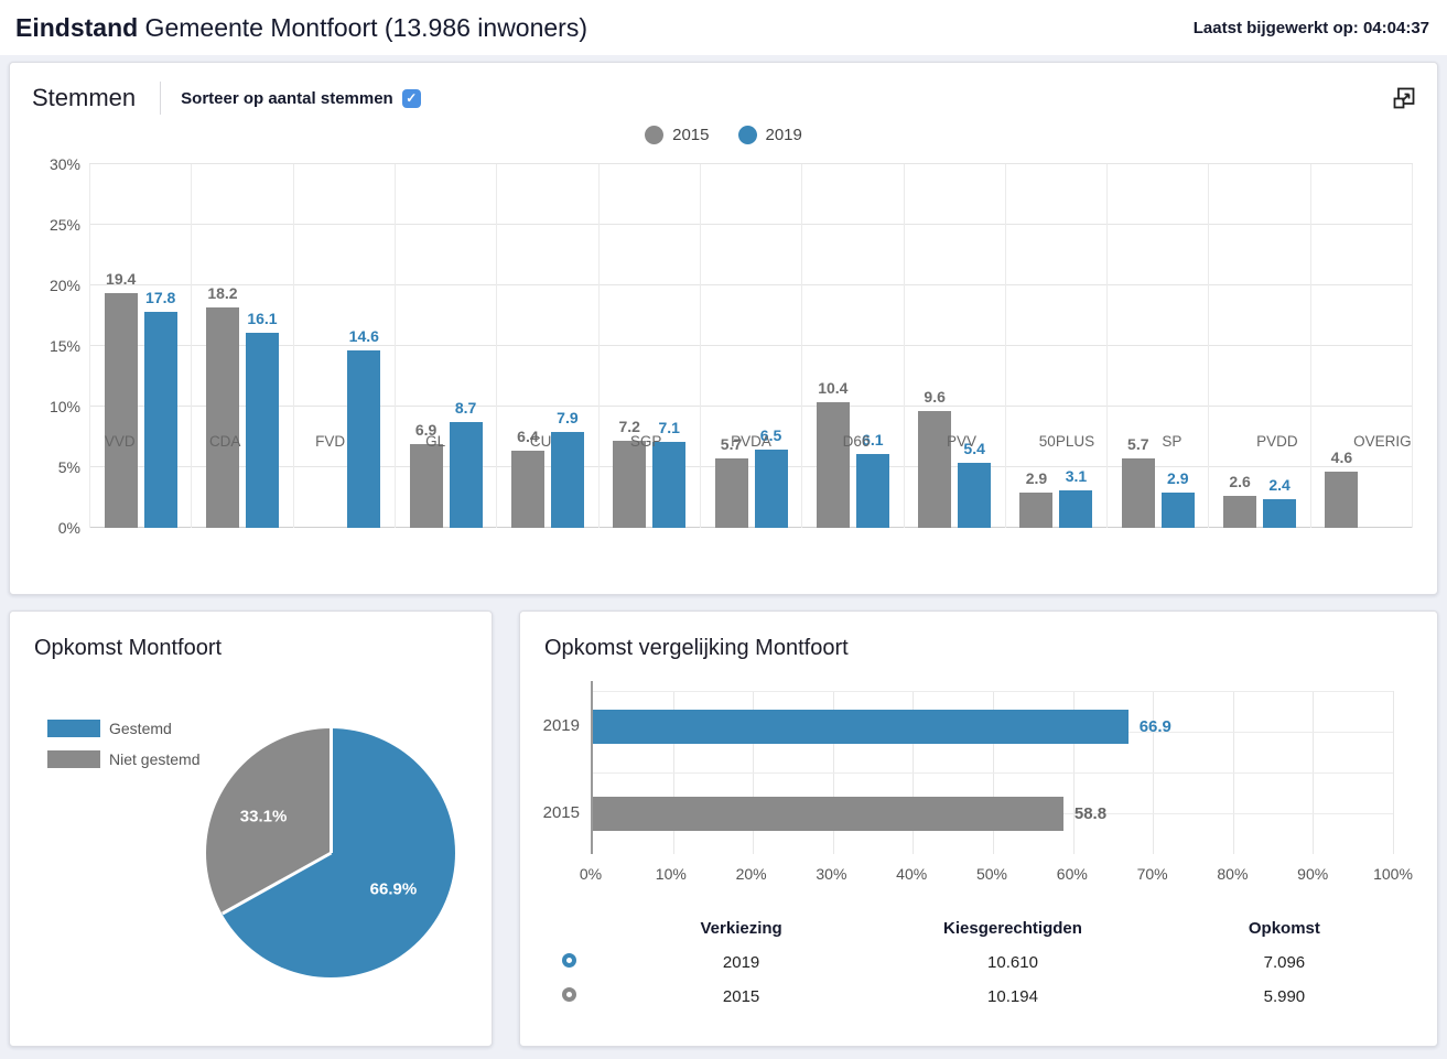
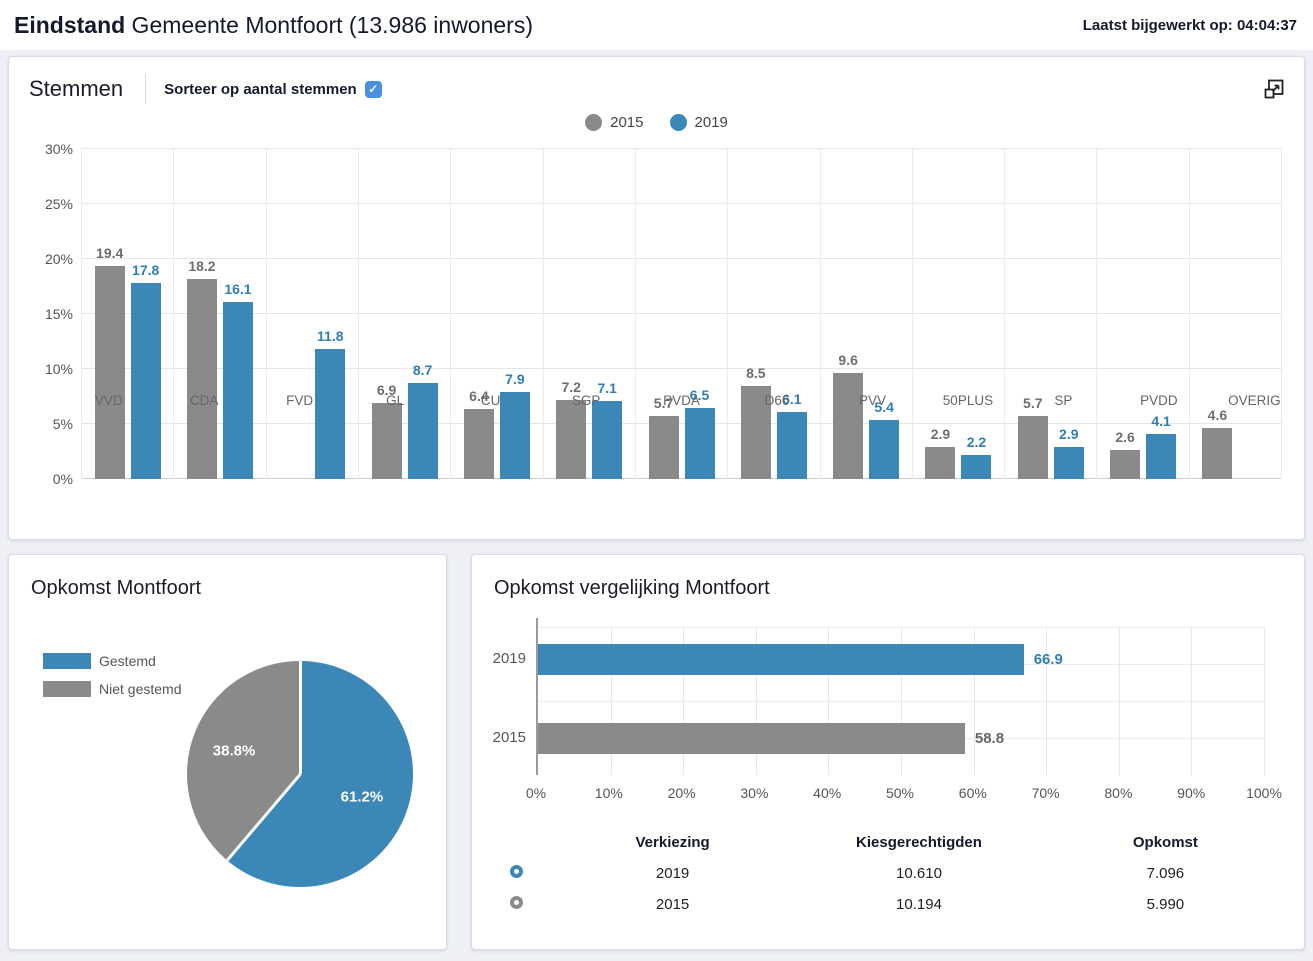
Stemmen/2019/FVD: 14.6 -> 11.8
Stemmen/2015/D66: 10.4 -> 8.5
Stemmen/2019/50PLUS: 3.1 -> 2.2
Stemmen/2019/PVDD: 2.4 -> 4.1
Opkomst Montfoort/Gestemd: 66.9% -> 61.2%
Opkomst Montfoort/Niet gestemd: 33.1% -> 38.8%
